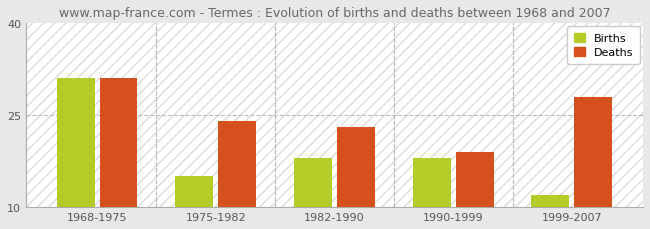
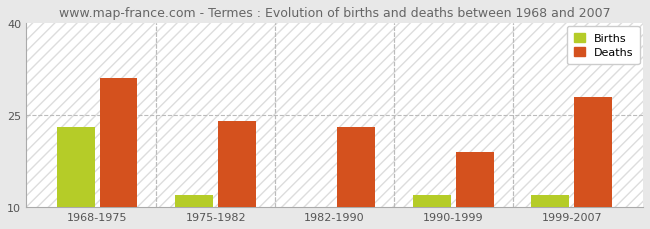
Births/1968-1975: 31 -> 23
Births/1975-1982: 15 -> 12
Births/1982-1990: 18 -> 10
Births/1990-1999: 18 -> 12
